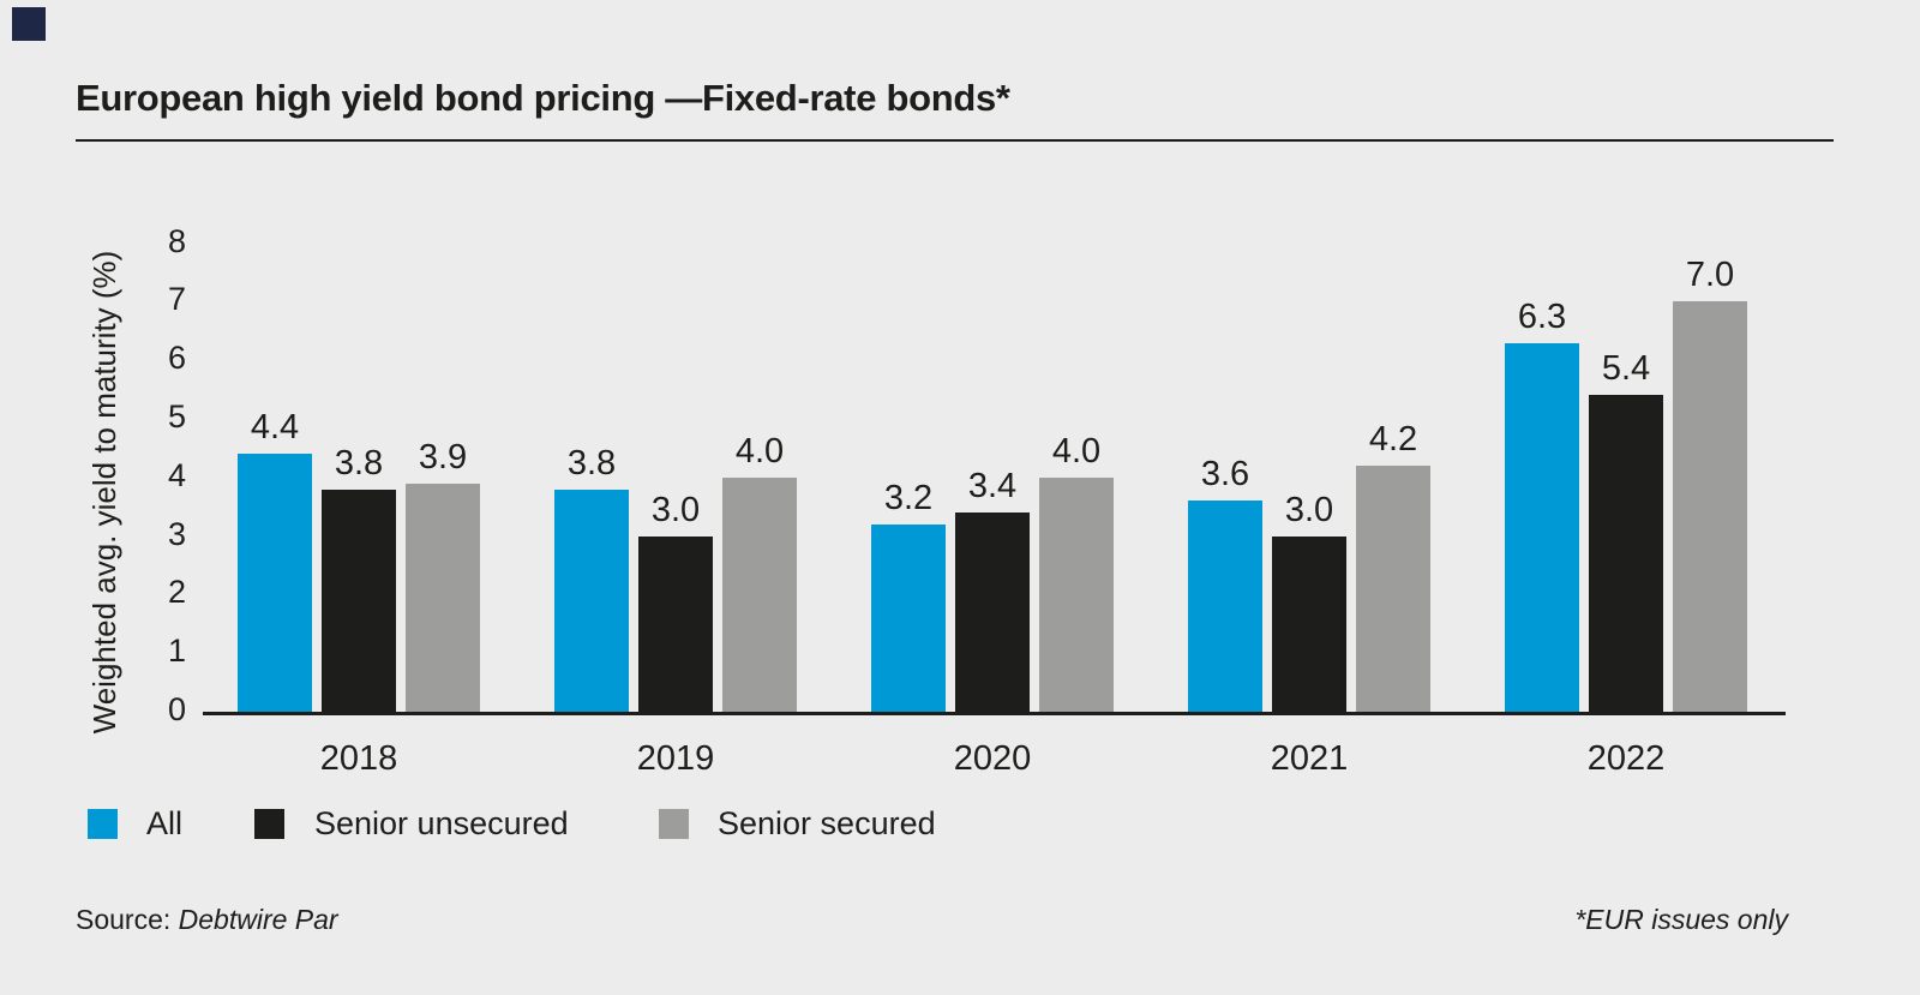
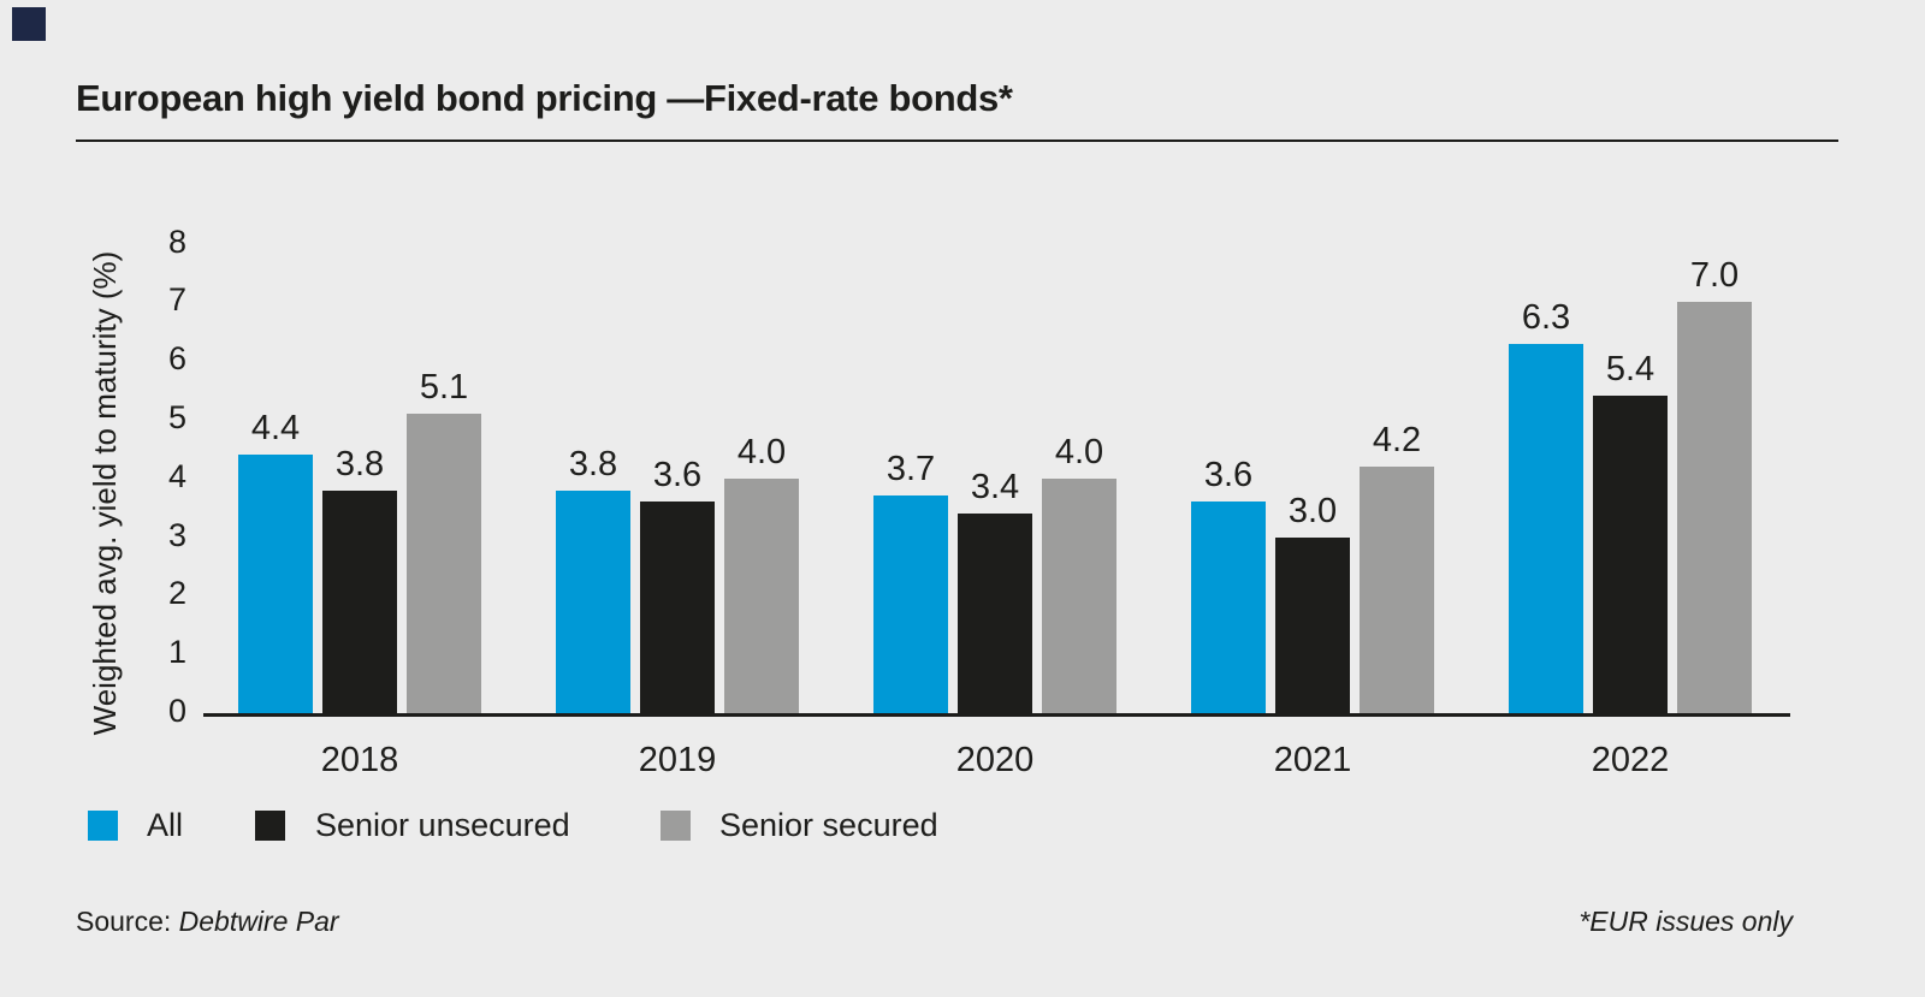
Senior secured/2018: 3.9 -> 5.1
Senior unsecured/2019: 3.0 -> 3.6
All/2020: 3.2 -> 3.7
